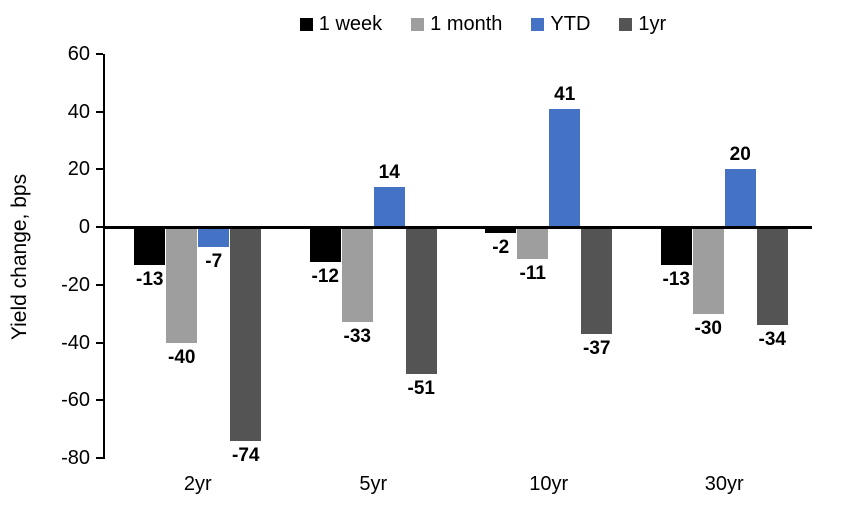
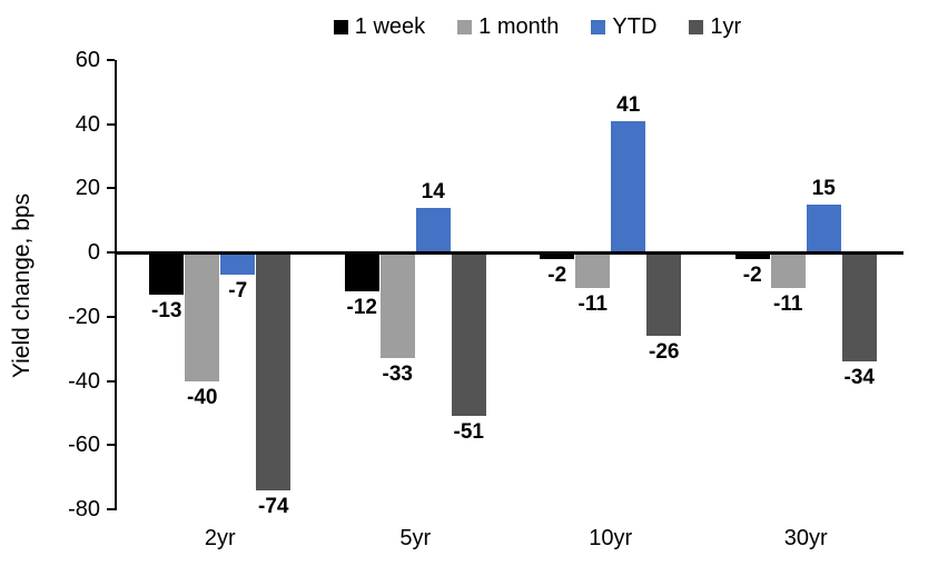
1yr/10yr: -37 -> -26
1 week/30yr: -13 -> -2
1 month/30yr: -30 -> -11
YTD/30yr: 20 -> 15
